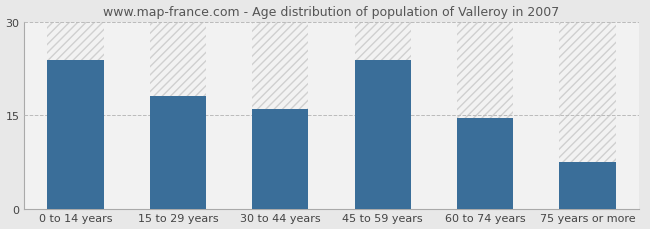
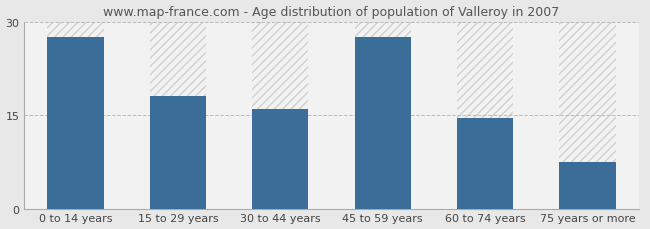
0 to 14 years: 23.8 -> 27.5
45 to 59 years: 23.8 -> 27.5
